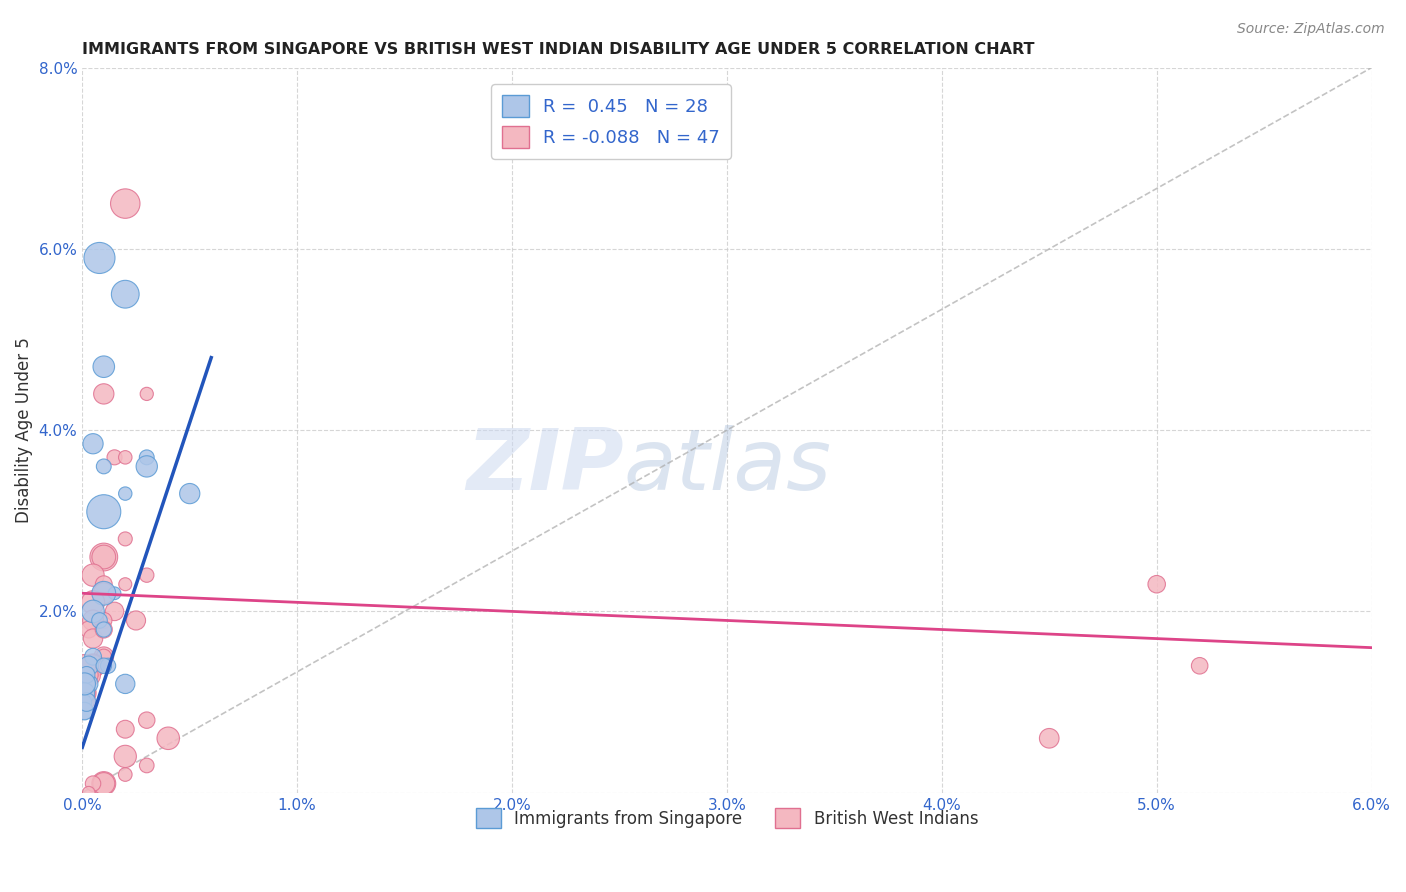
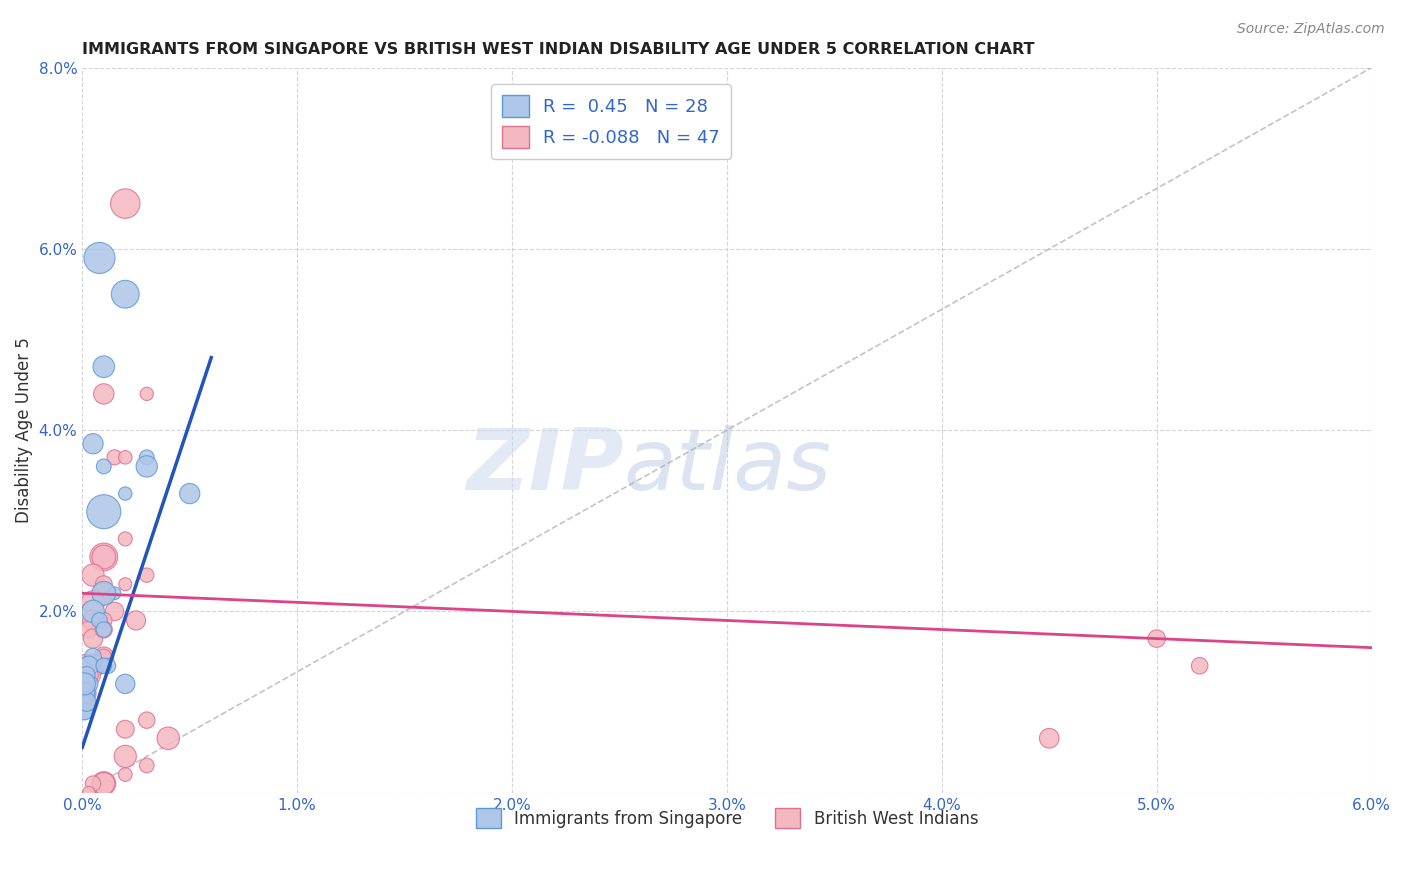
British West Indians/5.0%: 2.3% -> 1.7%
